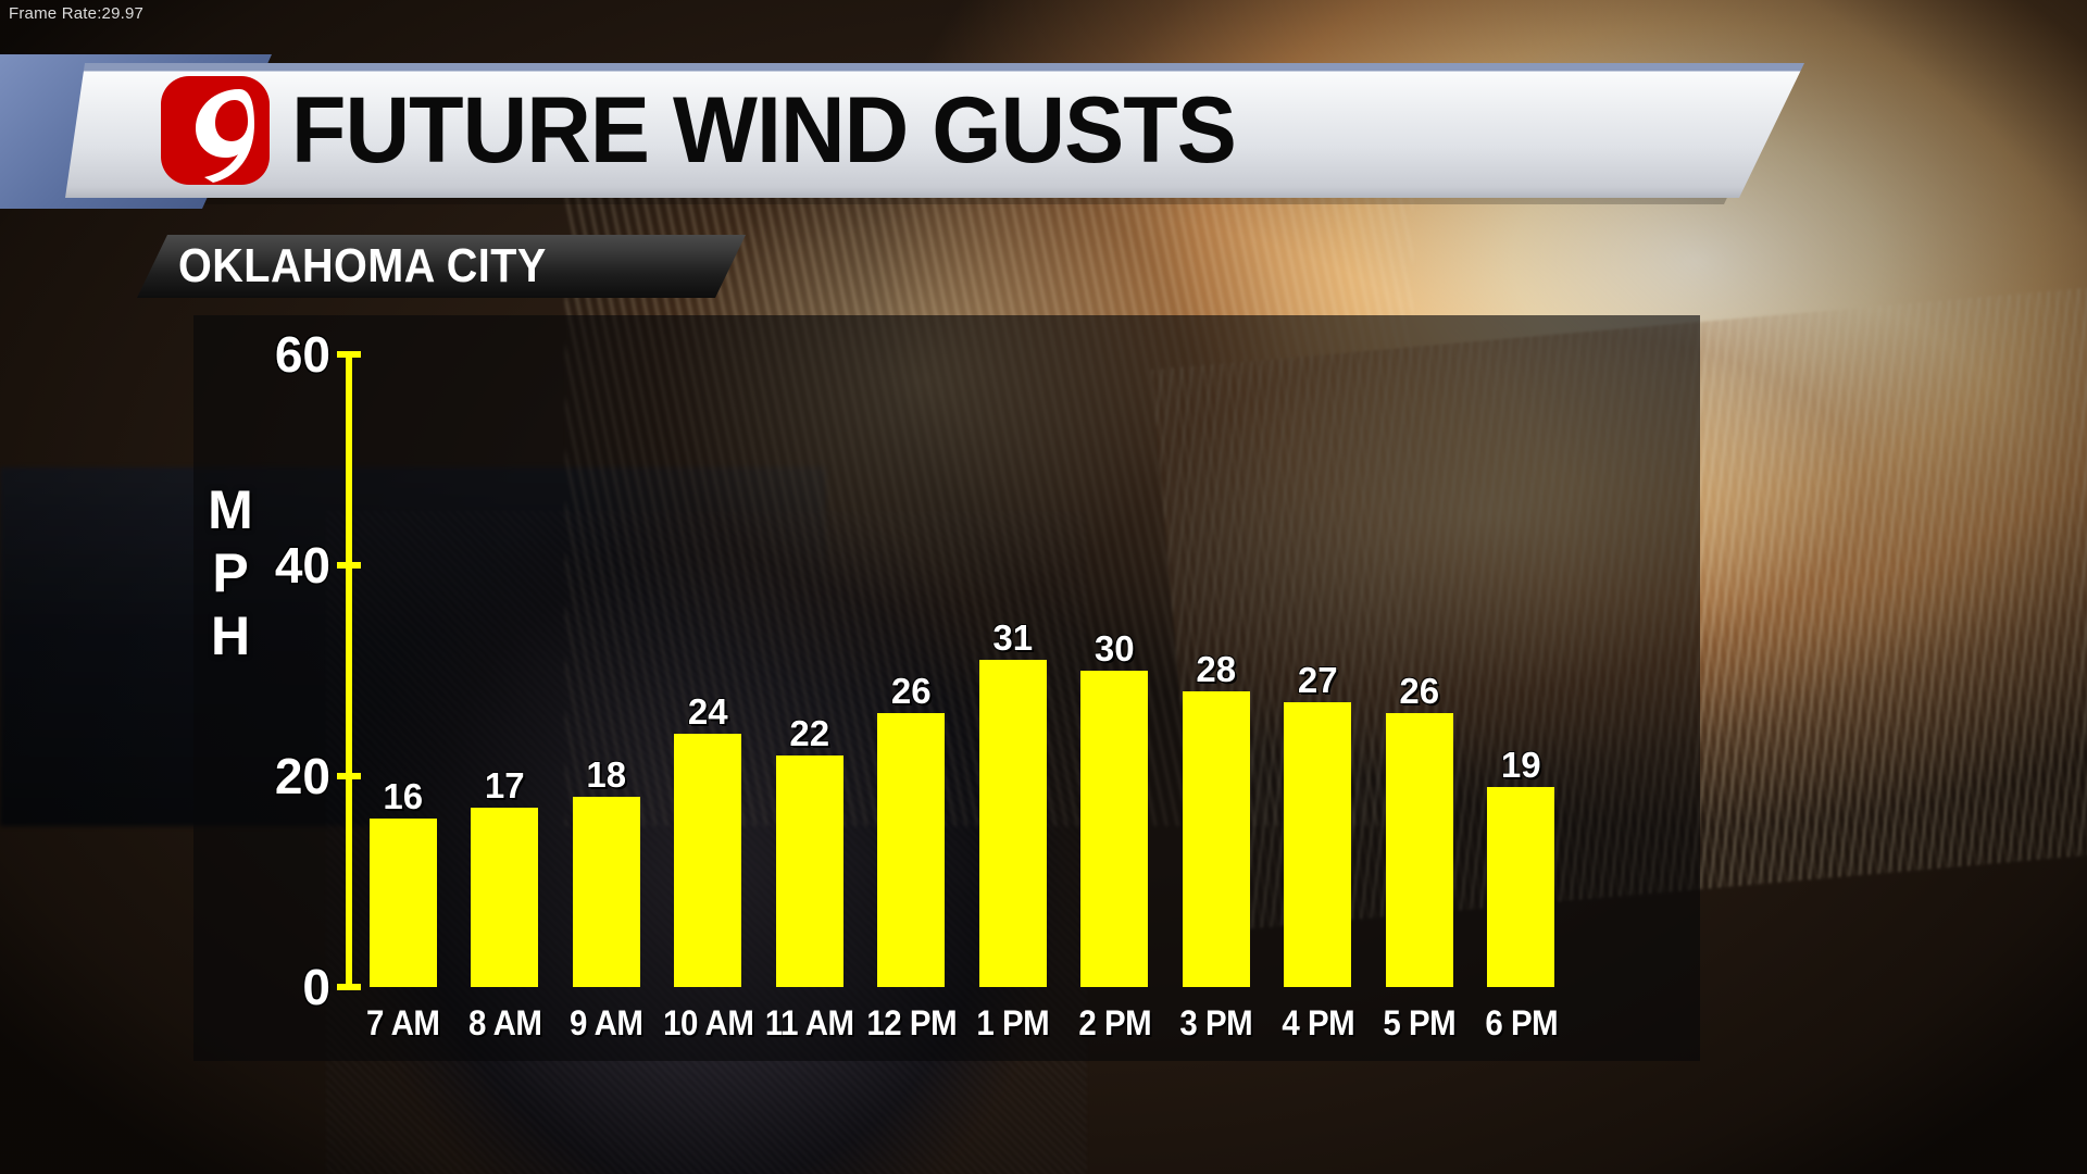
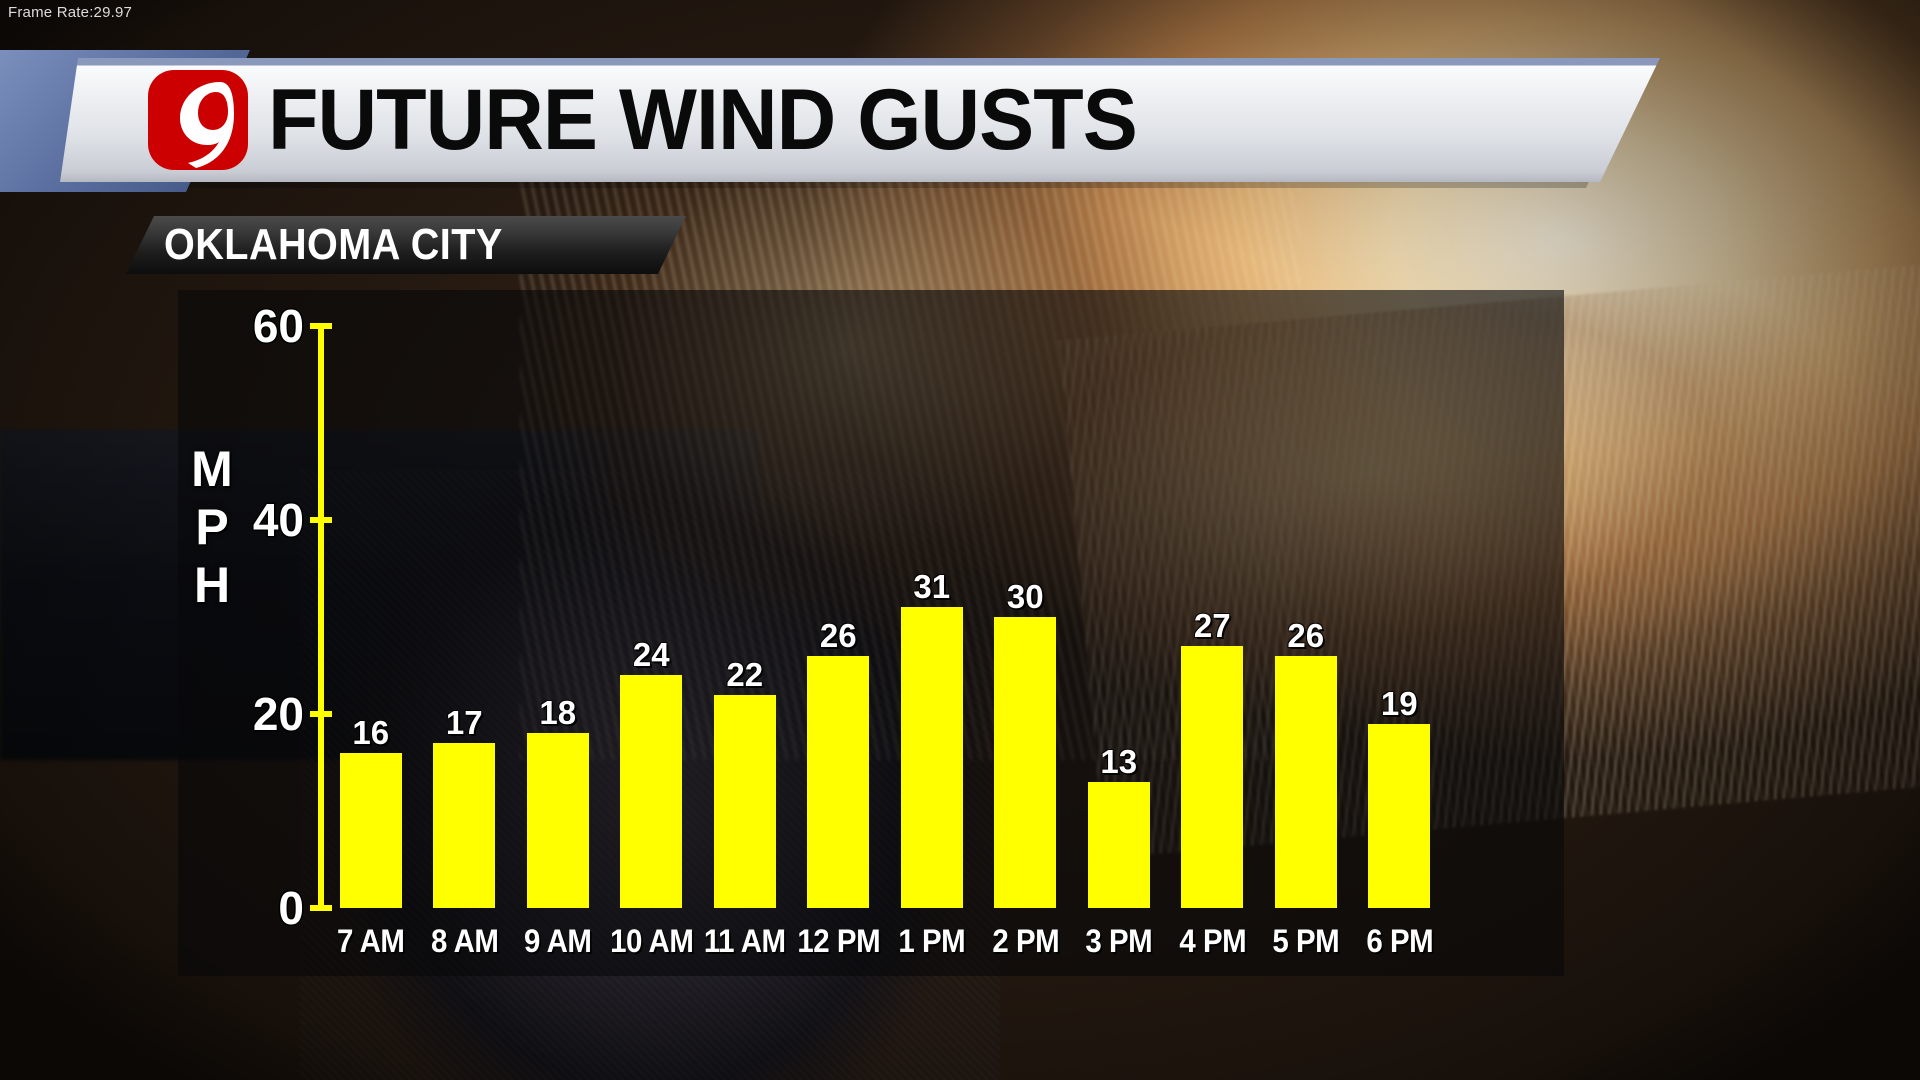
3 PM: 28 -> 13
